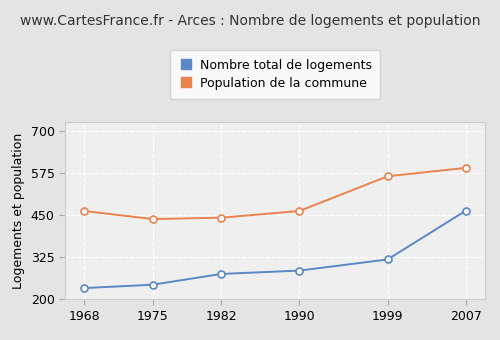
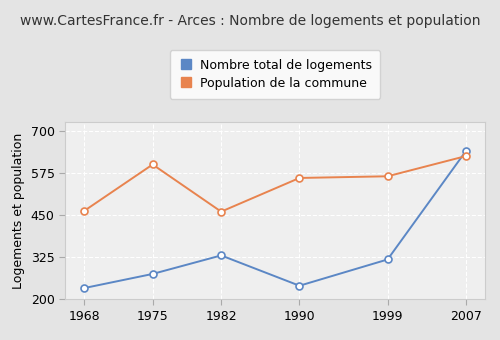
Nombre total de logements/1975: 243 -> 275
Population de la commune/1975: 438 -> 600
Nombre total de logements/1982: 275 -> 330
Population de la commune/1982: 442 -> 460
Nombre total de logements/1990: 285 -> 240
Population de la commune/1990: 462 -> 560
Nombre total de logements/2007: 463 -> 640
Population de la commune/2007: 590 -> 625
